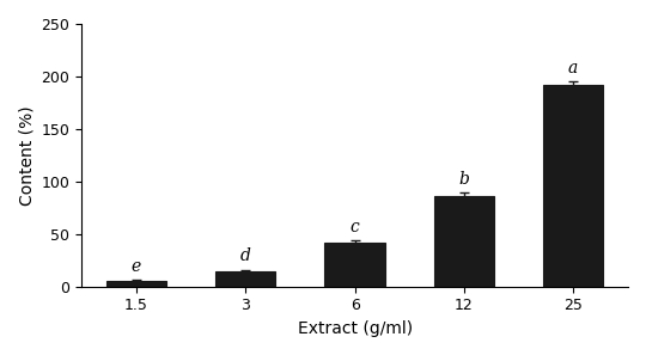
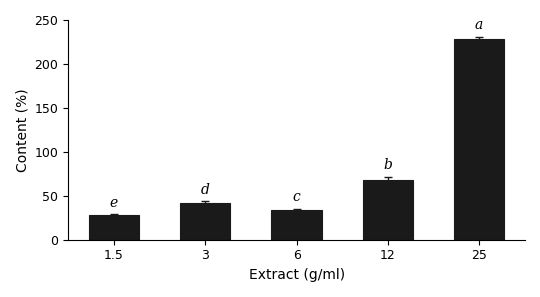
1.5: 6 -> 28
3: 14 -> 42
6: 42 -> 34
12: 86 -> 68
25: 192 -> 228
